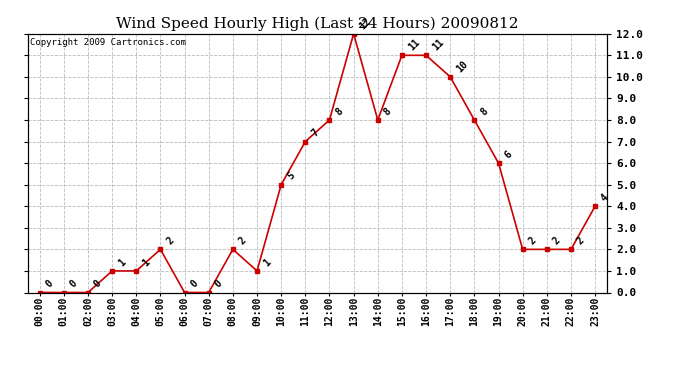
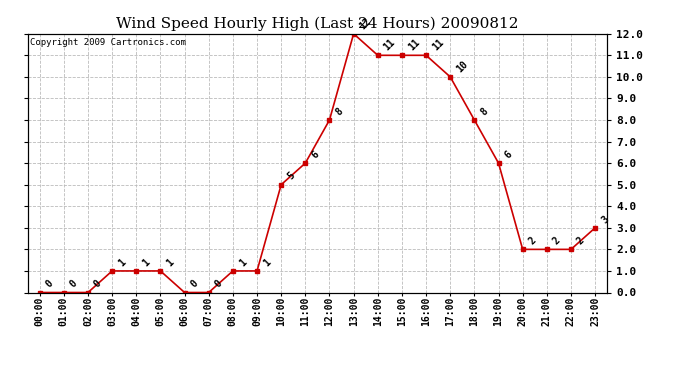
05:00: 2 -> 1
08:00: 2 -> 1
11:00: 7 -> 6
14:00: 8 -> 11
23:00: 4 -> 3
